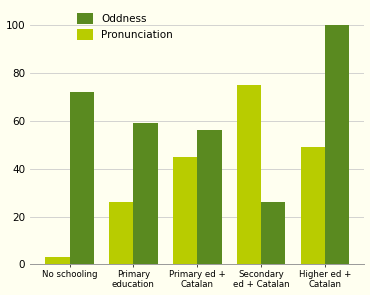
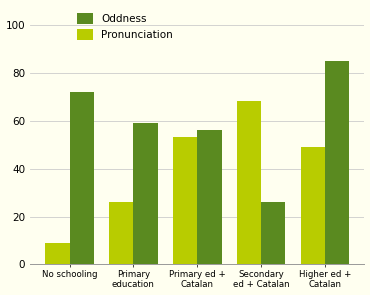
Pronunciation/No schooling: 3 -> 9
Pronunciation/Primary ed + Catalan: 45 -> 53
Pronunciation/Secondary ed + Catalan: 75 -> 68
Oddness/Higher ed + Catalan: 100 -> 85
